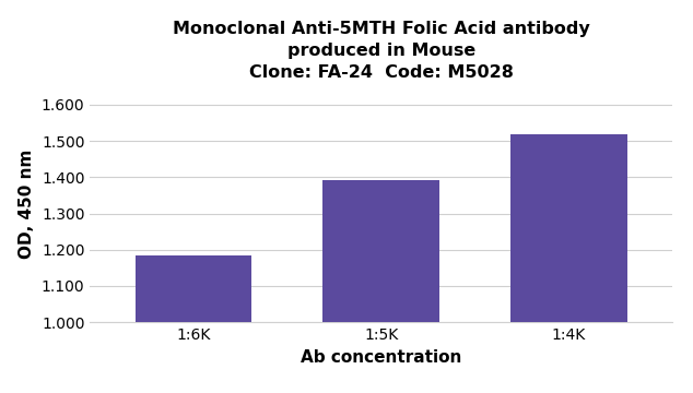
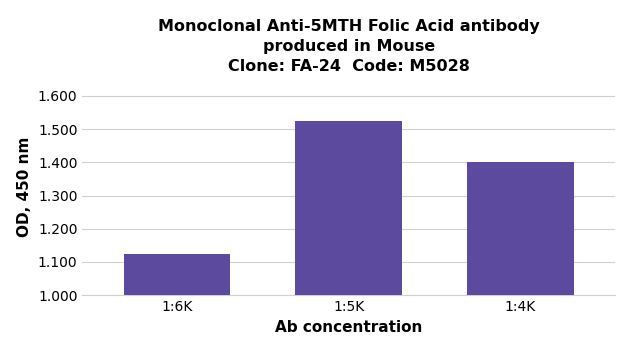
1:6K: 1.185 -> 1.125
1:5K: 1.393 -> 1.525
1:4K: 1.518 -> 1.400
